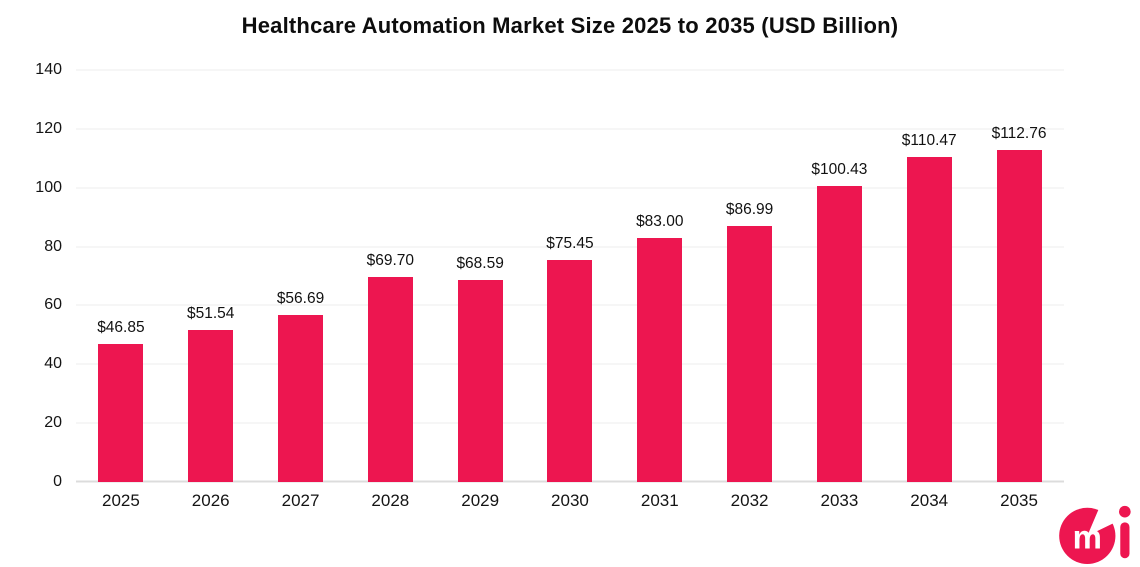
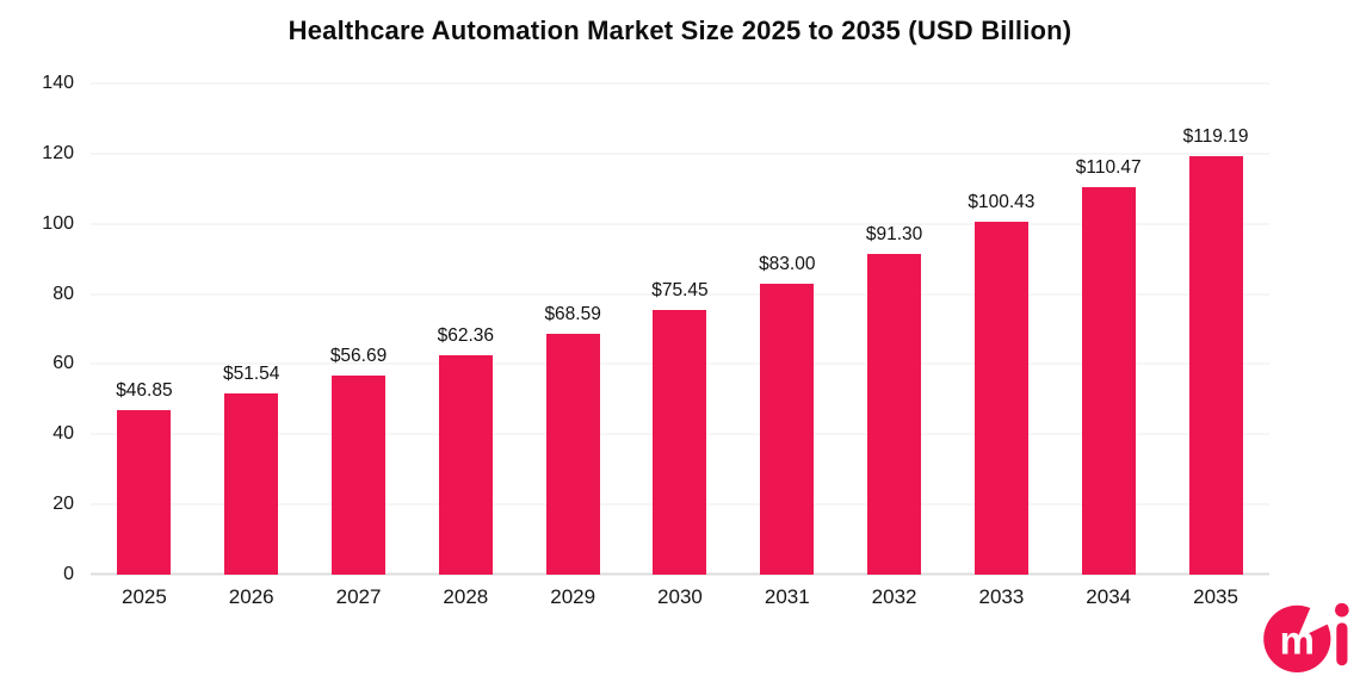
2028: $69.70 -> $62.36
2032: $86.99 -> $91.30
2035: $112.76 -> $119.19
